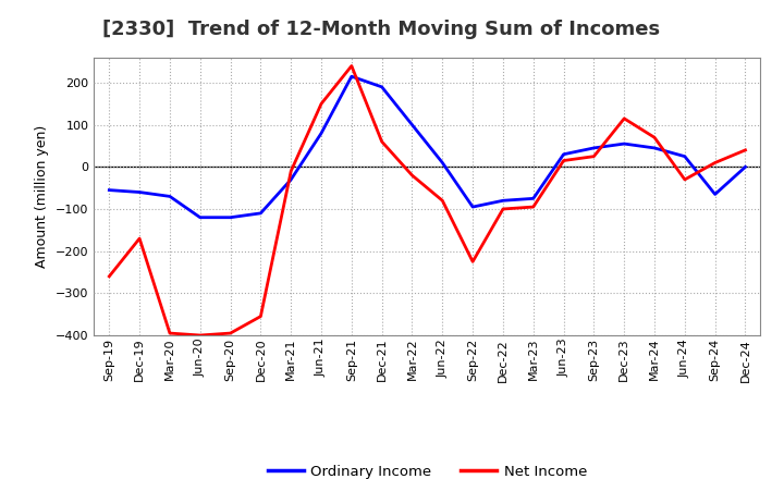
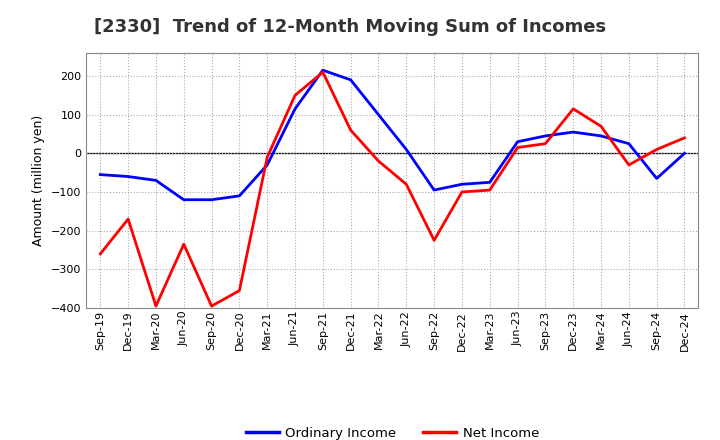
Net Income/Jun-20: -400 -> -235
Ordinary Income/Jun-21: 80 -> 115
Net Income/Sep-21: 240 -> 210
